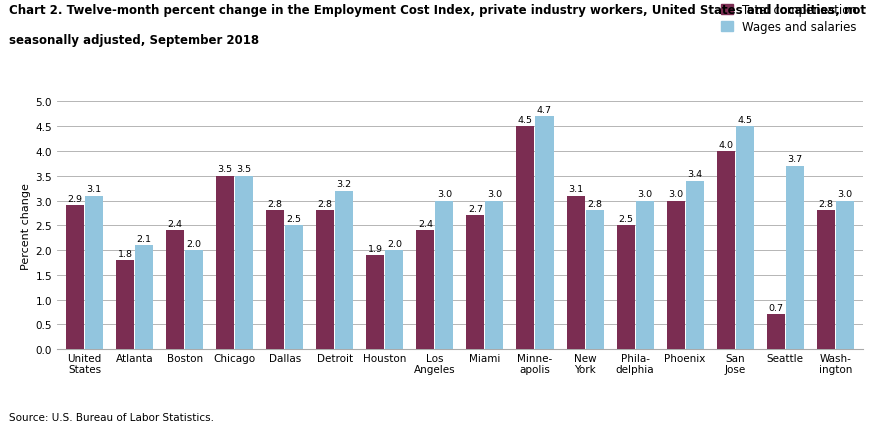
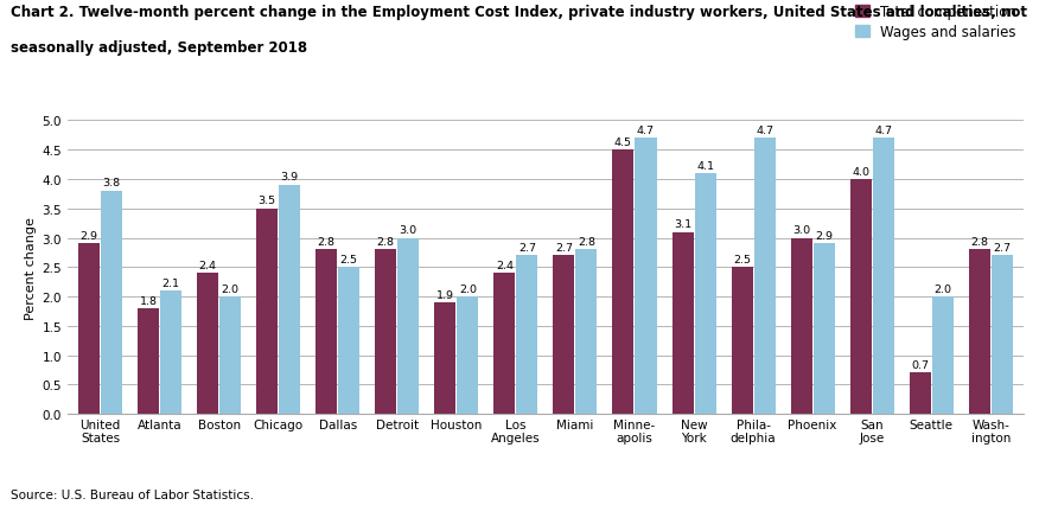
Wages and salaries/United States: 3.1 -> 3.8
Wages and salaries/Chicago: 3.5 -> 3.9
Wages and salaries/Detroit: 3.2 -> 3.0
Wages and salaries/Los Angeles: 3.0 -> 2.7
Wages and salaries/Miami: 3.0 -> 2.8
Wages and salaries/New York: 2.8 -> 4.1
Wages and salaries/Phila- delphia: 3.0 -> 4.7
Wages and salaries/Phoenix: 3.4 -> 2.9
Wages and salaries/San Jose: 4.5 -> 4.7
Wages and salaries/Seattle: 3.7 -> 2.0
Wages and salaries/Wash- ington: 3.0 -> 2.7
